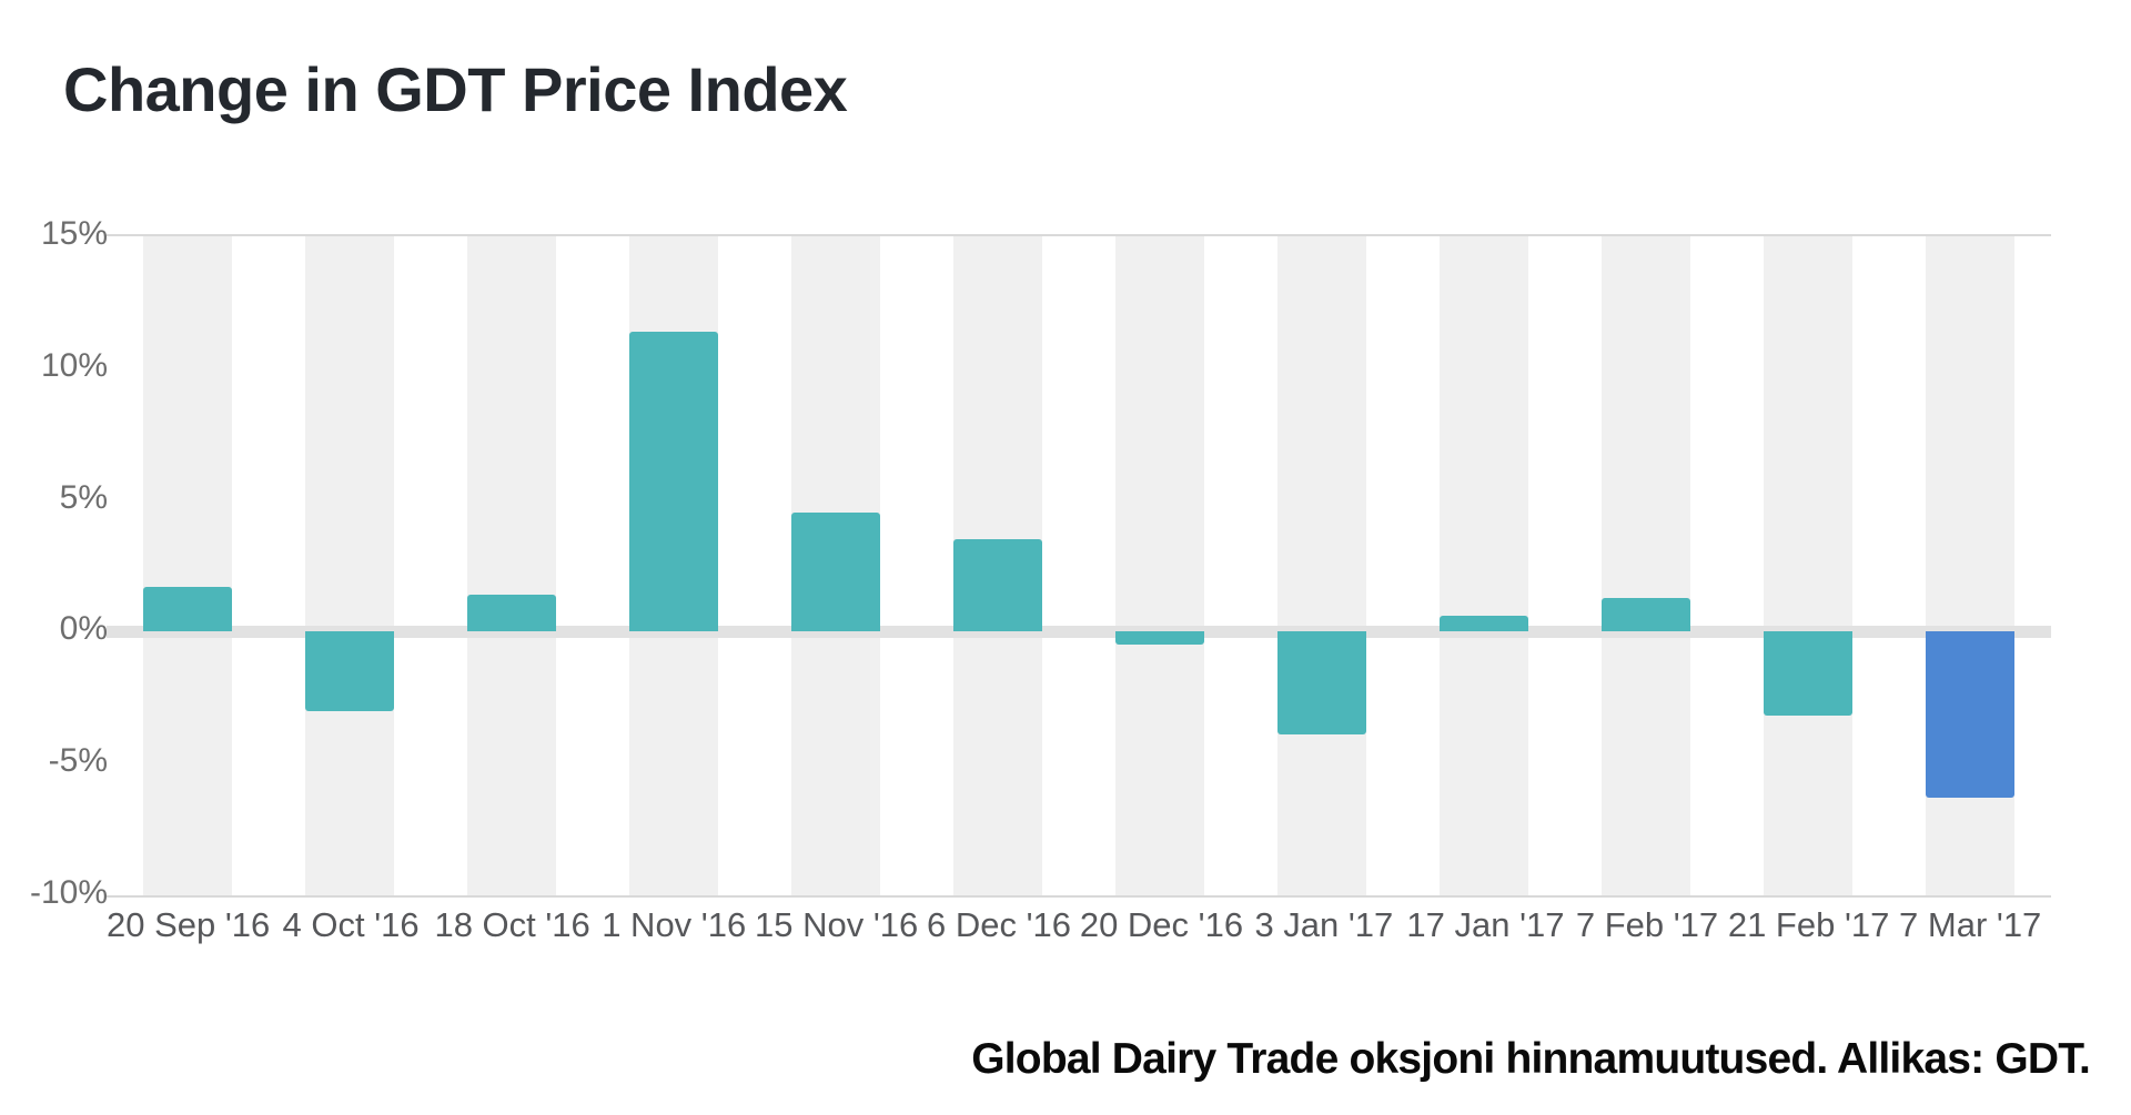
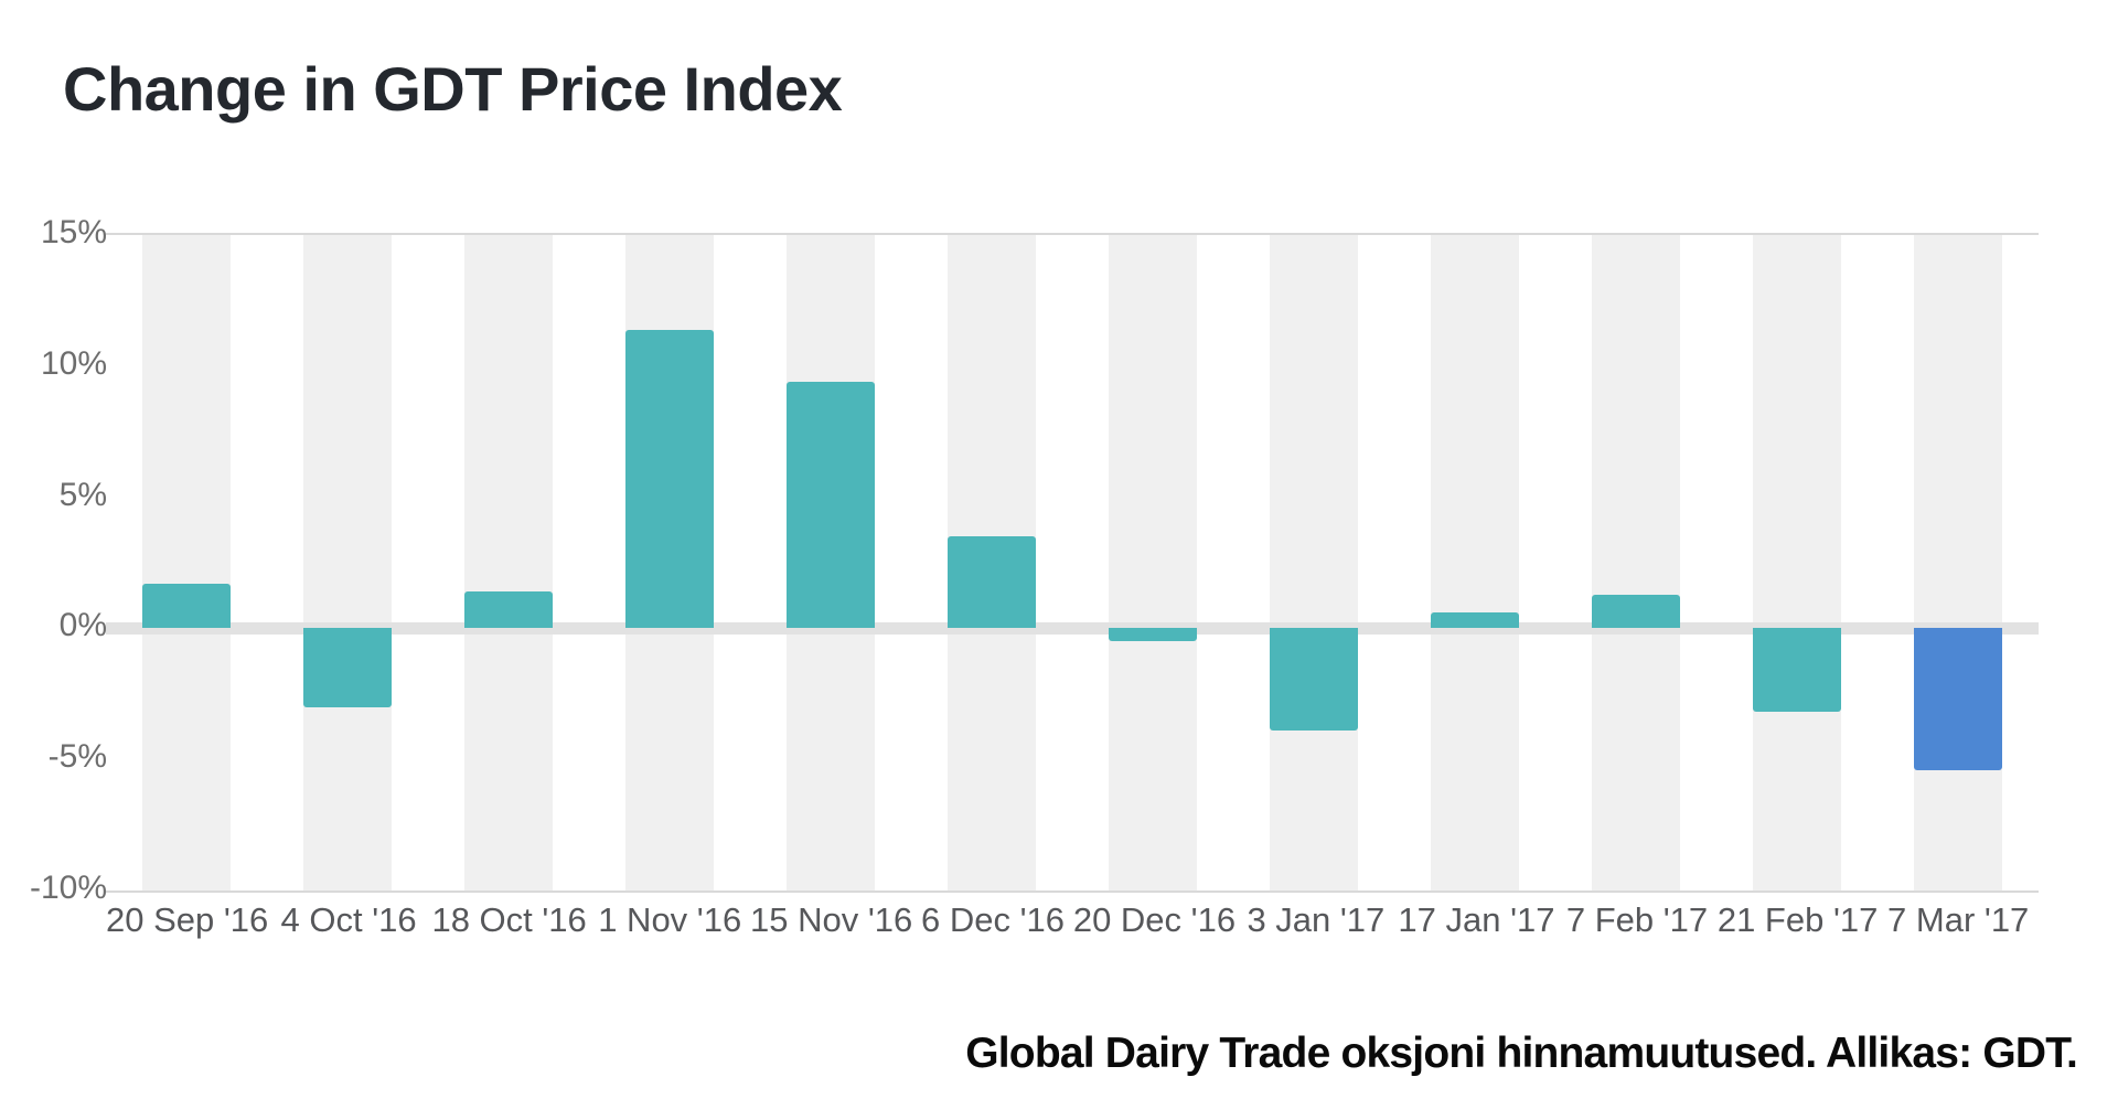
15 Nov '16: 4.5% -> 9.4%
7 Mar '17: -6.3% -> -5.4%
